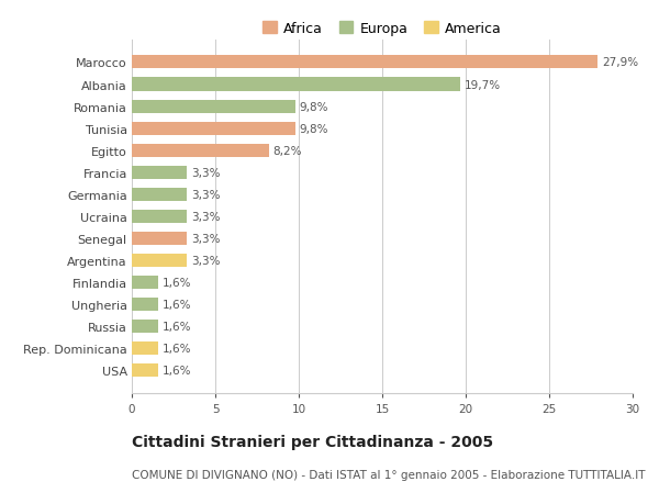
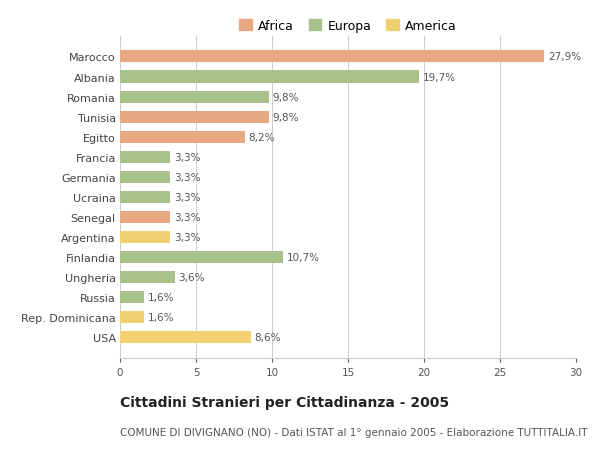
Finlandia: 1,6% -> 10,7%
Ungheria: 1,6% -> 3,6%
USA: 1,6% -> 8,6%
